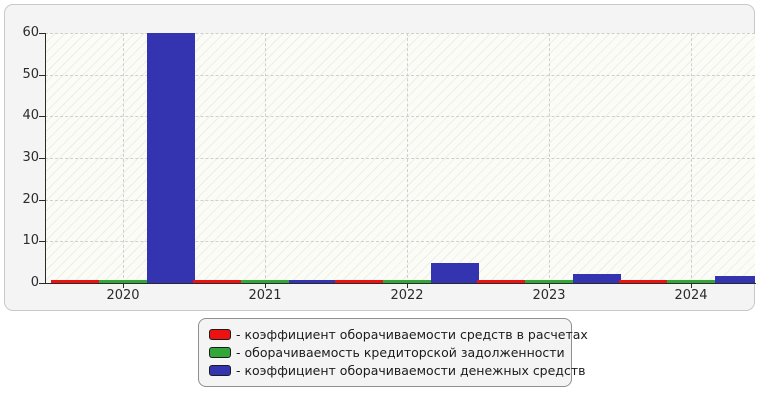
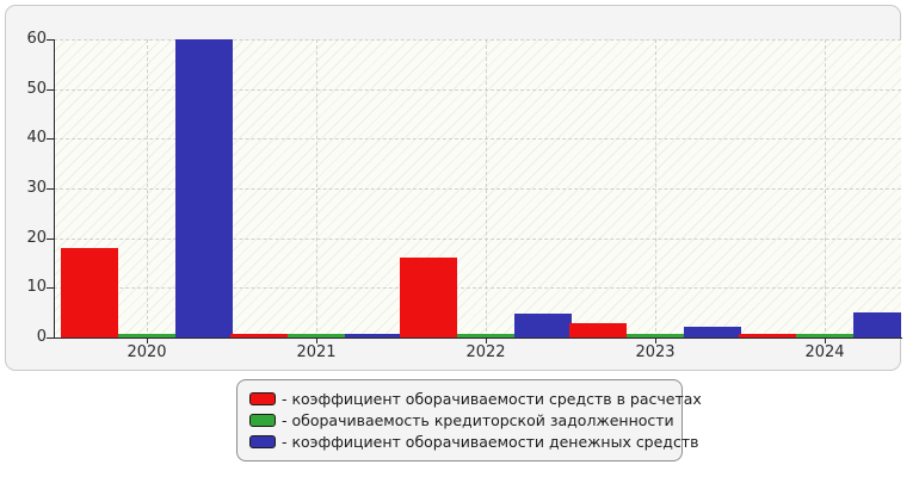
- коэффициент оборачиваемости средств в расчетах/2020: 1 -> 18
- коэффициент оборачиваемости средств в расчетах/2022: 1 -> 16
- коэффициент оборачиваемости средств в расчетах/2023: 1 -> 3
- коэффициент оборачиваемости денежных средств/2024: 2 -> 5
